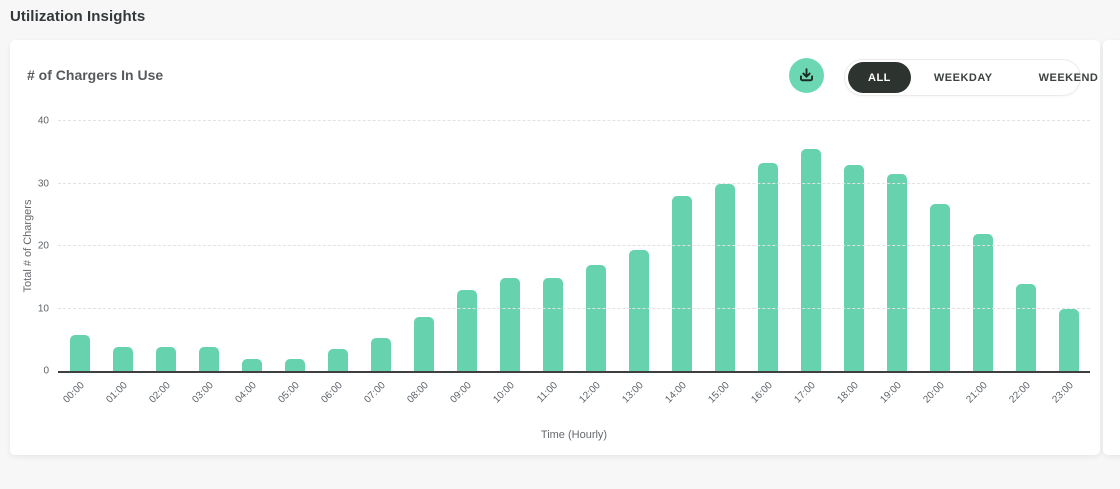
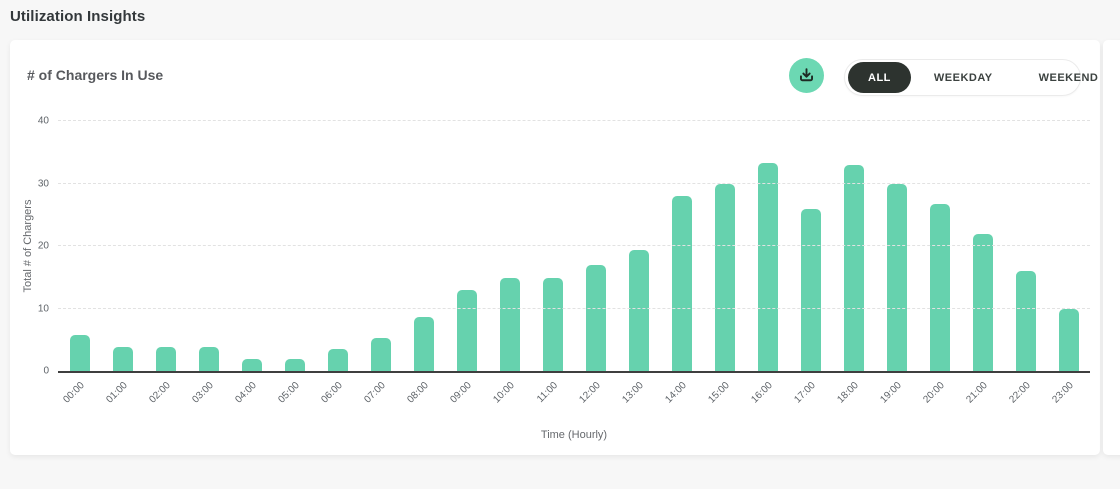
17:00: 36 -> 26
19:00: 32 -> 30
22:00: 14 -> 16
